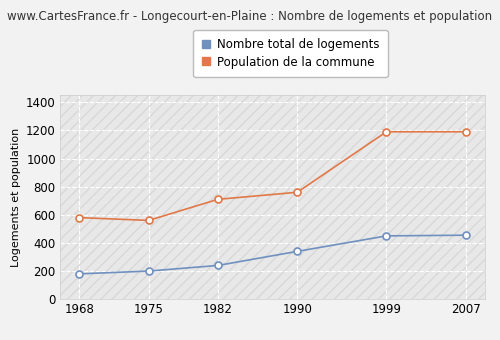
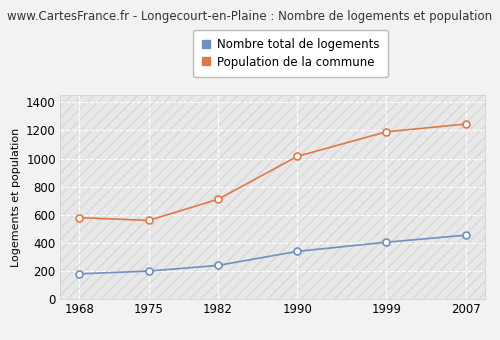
Population de la commune/1990: 760 -> 1020
Nombre total de logements/1999: 450 -> 400
Population de la commune/2007: 1190 -> 1240
